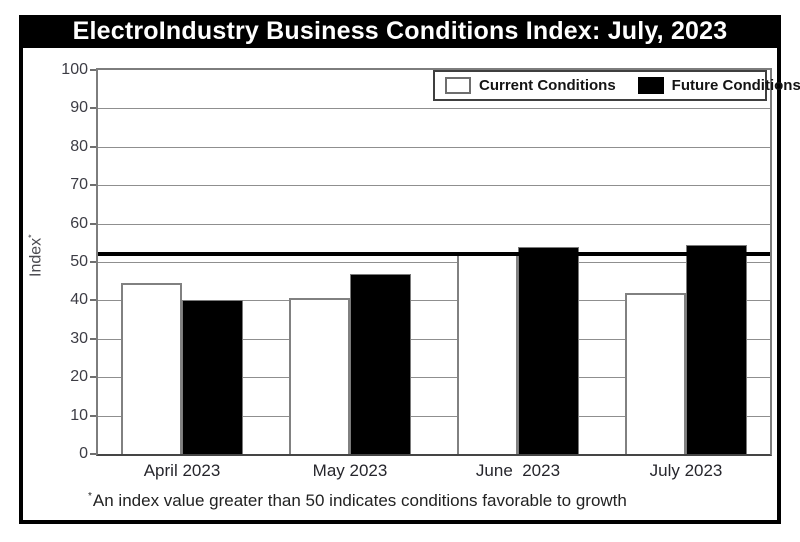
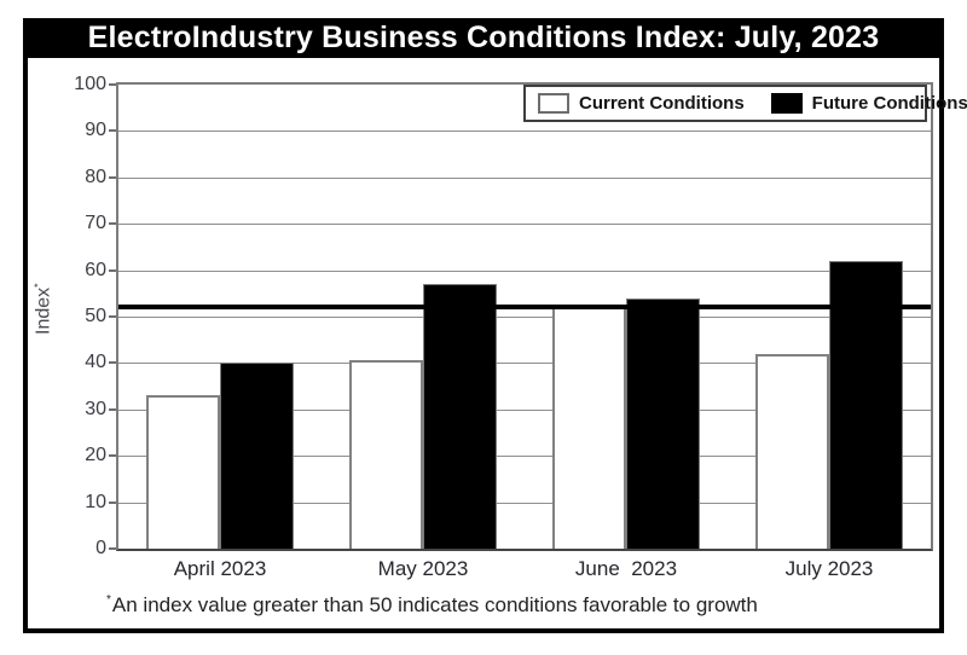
Current Conditions/April 2023: 44 -> 33
Future Conditions/May 2023: 47 -> 57
Future Conditions/July 2023: 54 -> 62
